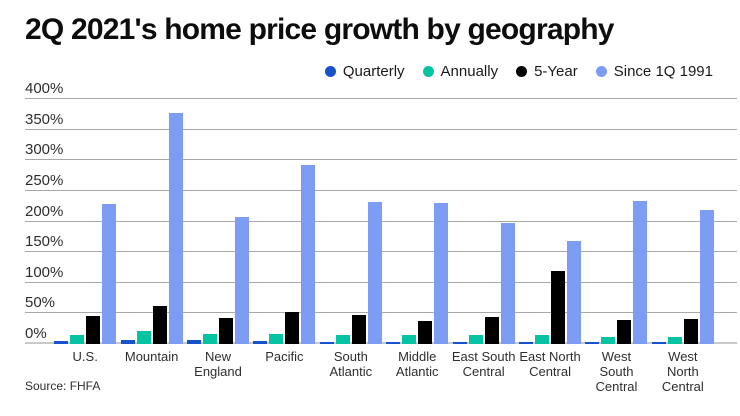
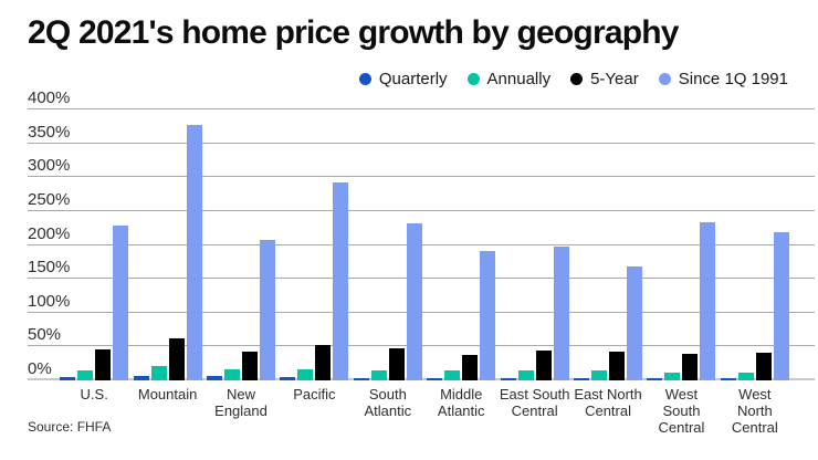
Since 1Q 1991/Middle Atlantic: 230% -> 190%
5-Year/East North Central: 120% -> 40%
